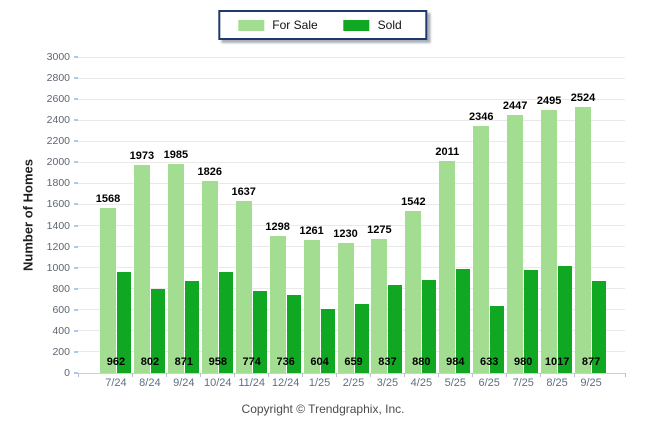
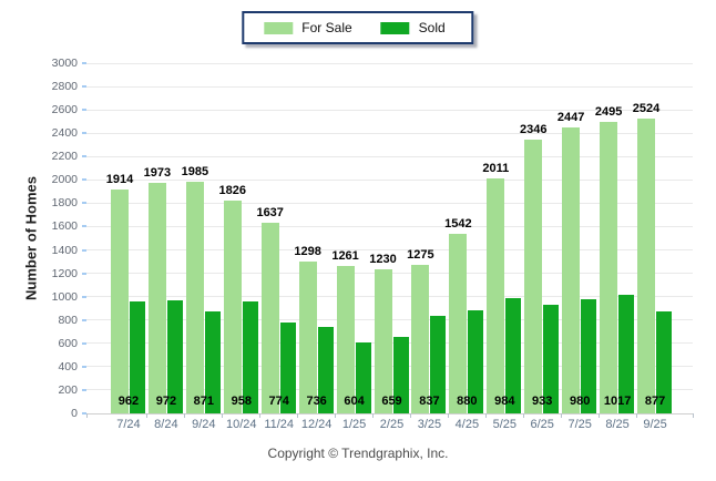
For Sale/7/24: 1568 -> 1914
Sold/8/24: 802 -> 972
Sold/6/25: 633 -> 933
